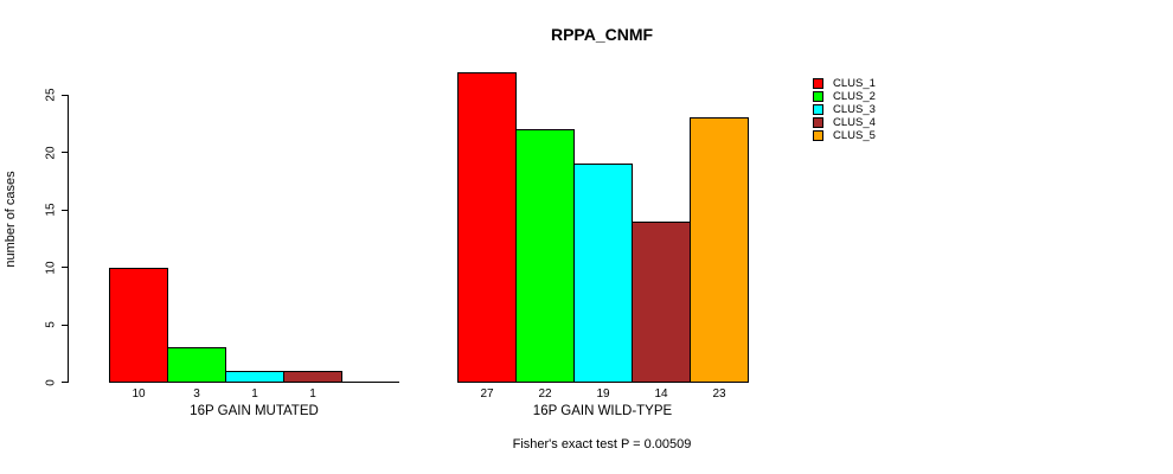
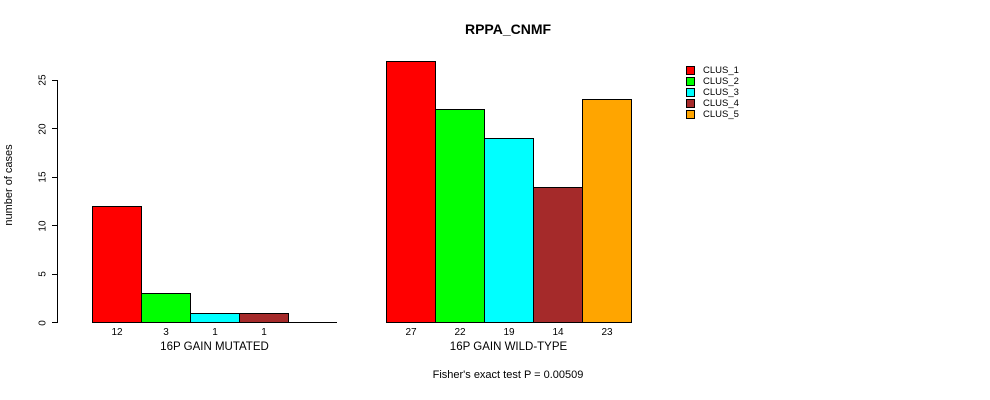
CLUS_1/16P GAIN MUTATED: 10 -> 12
